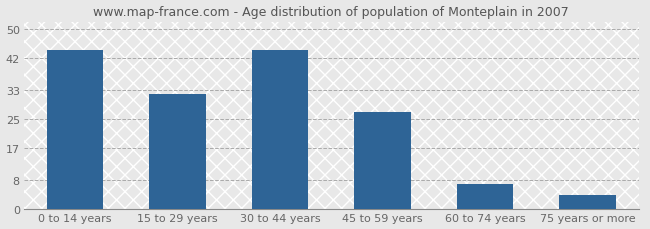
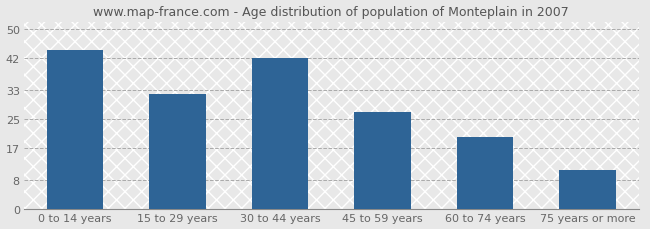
30 to 44 years: 44 -> 42
60 to 74 years: 7 -> 20
75 years or more: 4 -> 11
